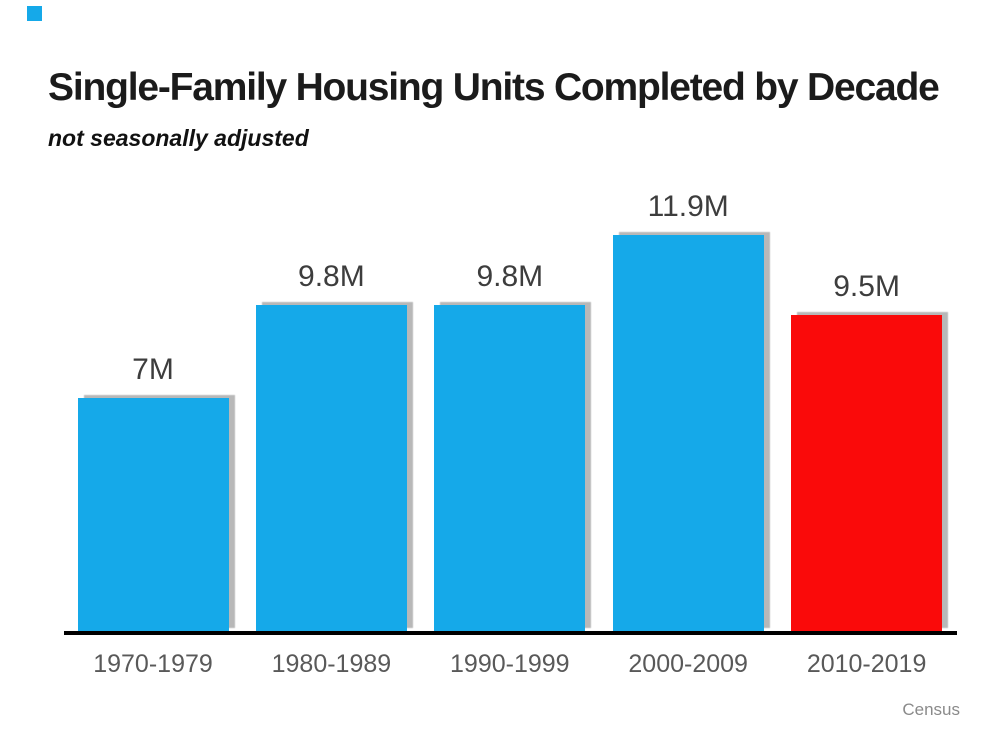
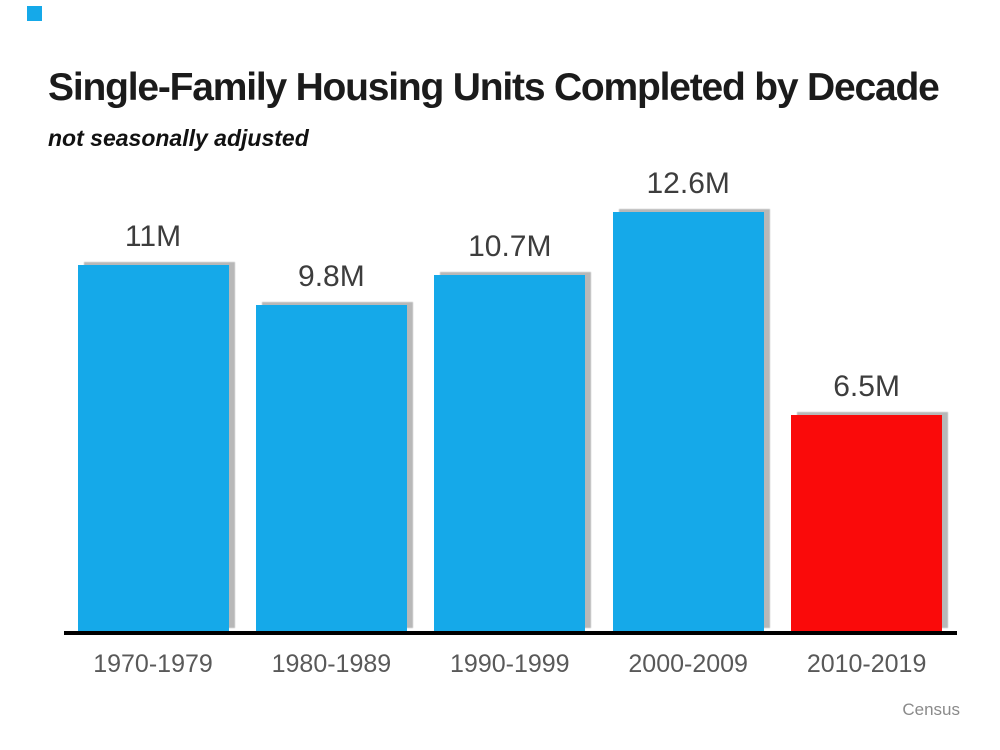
1970-1979: 7M -> 11M
1990-1999: 9.8M -> 10.7M
2000-2009: 11.9M -> 12.6M
2010-2019: 9.5M -> 6.5M
